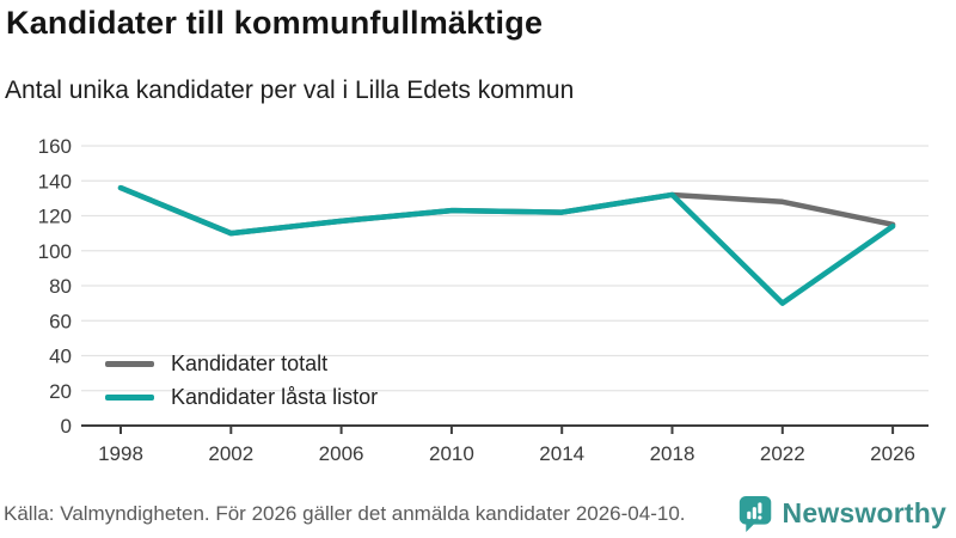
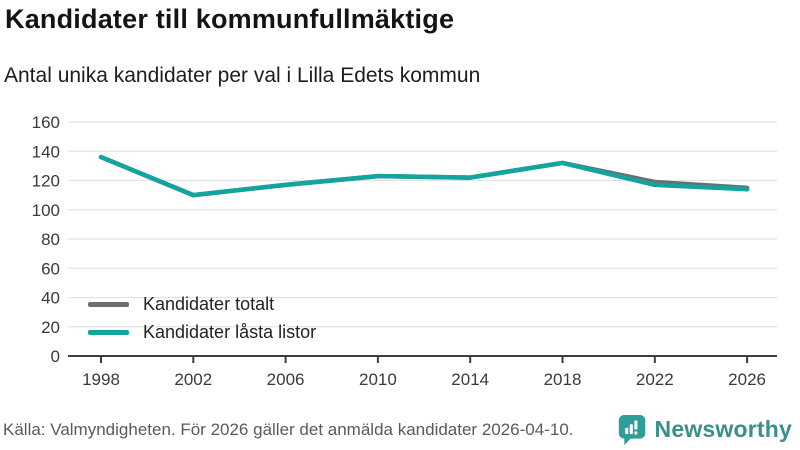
Kandidater totalt/2022: 128 -> 119
Kandidater låsta listor/2022: 70 -> 117
